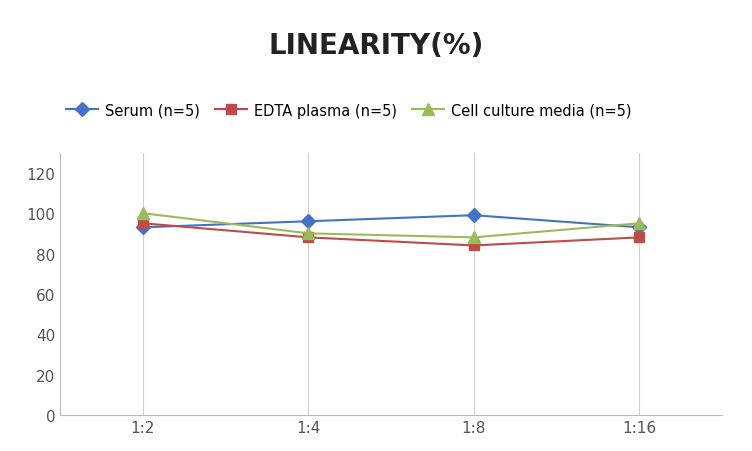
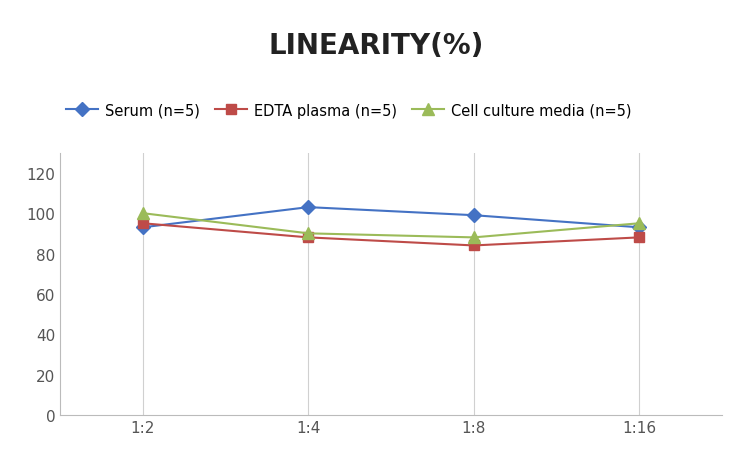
Serum (n=5)/1:4: 96 -> 103
